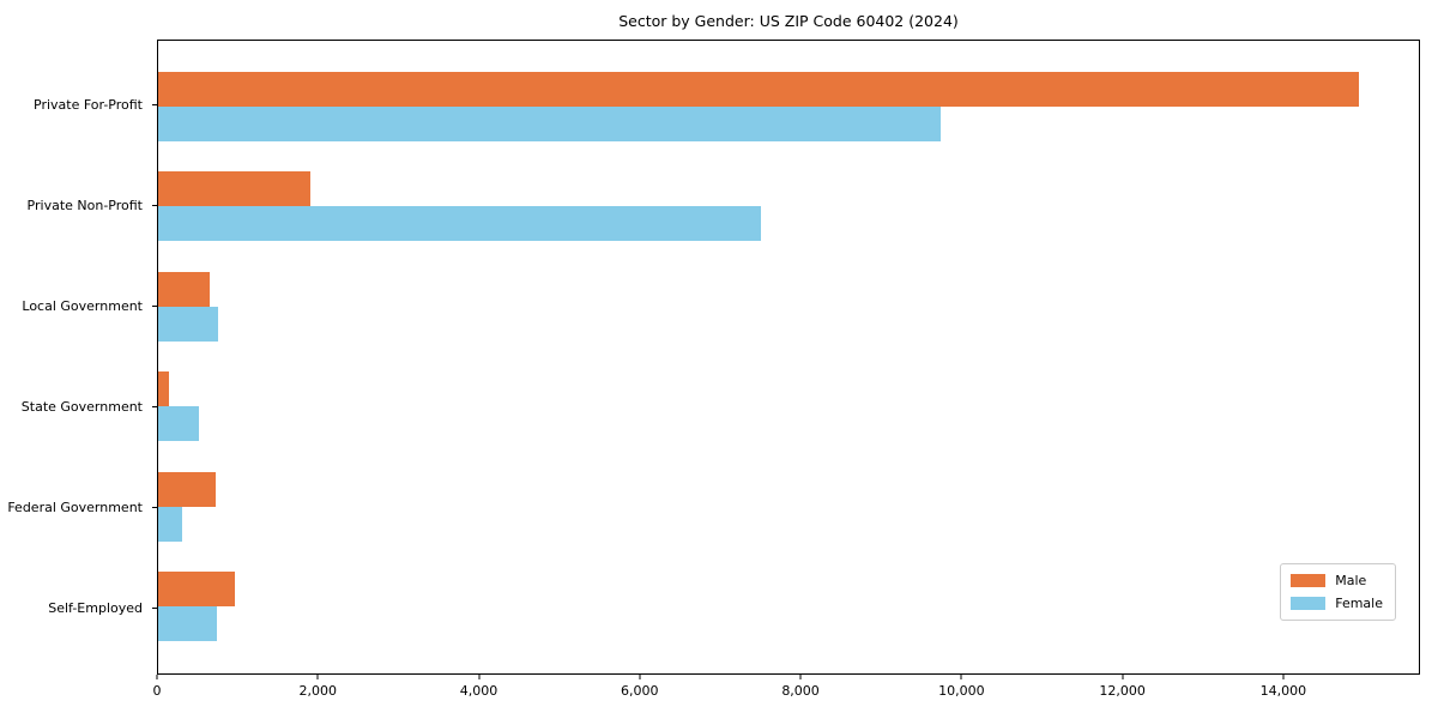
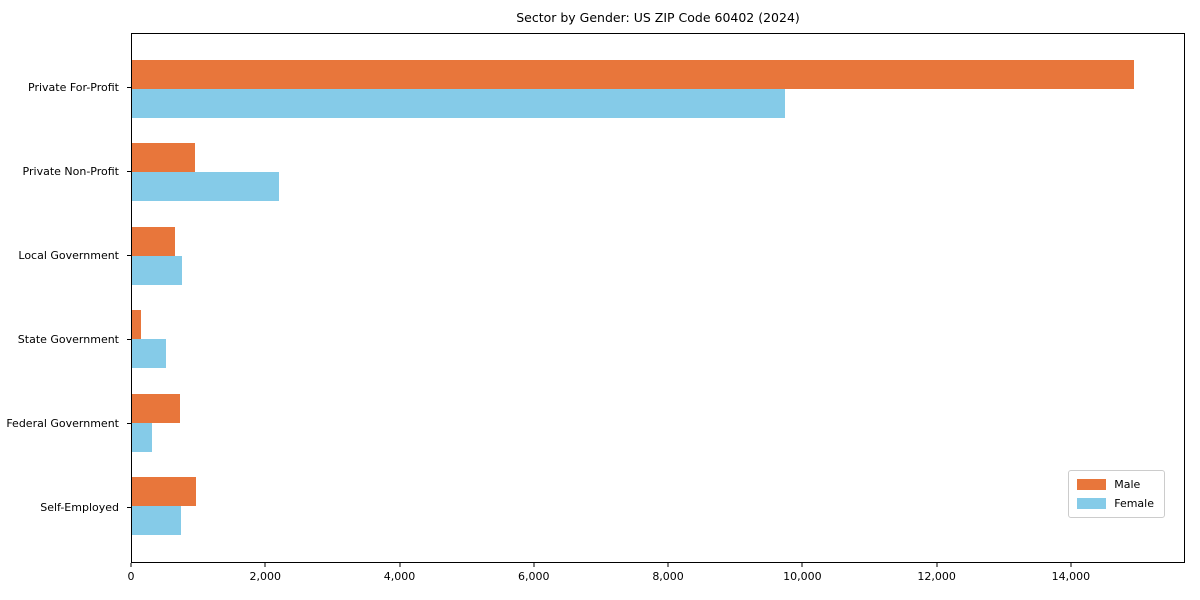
Male/Private Non-Profit: 1900 -> 900
Female/Private Non-Profit: 7500 -> 2200
